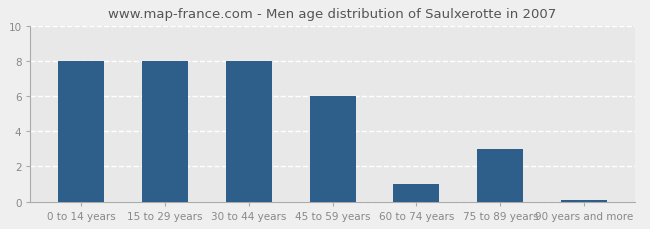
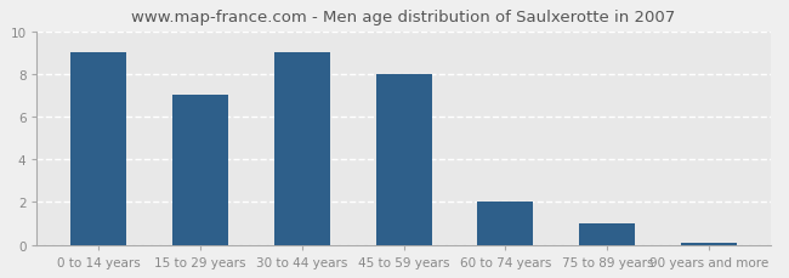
0 to 14 years: 8.0 -> 9.0
15 to 29 years: 8.0 -> 7.0
30 to 44 years: 8.0 -> 9.0
45 to 59 years: 6.0 -> 8.0
60 to 74 years: 1.0 -> 2.0
75 to 89 years: 3.0 -> 1.0
